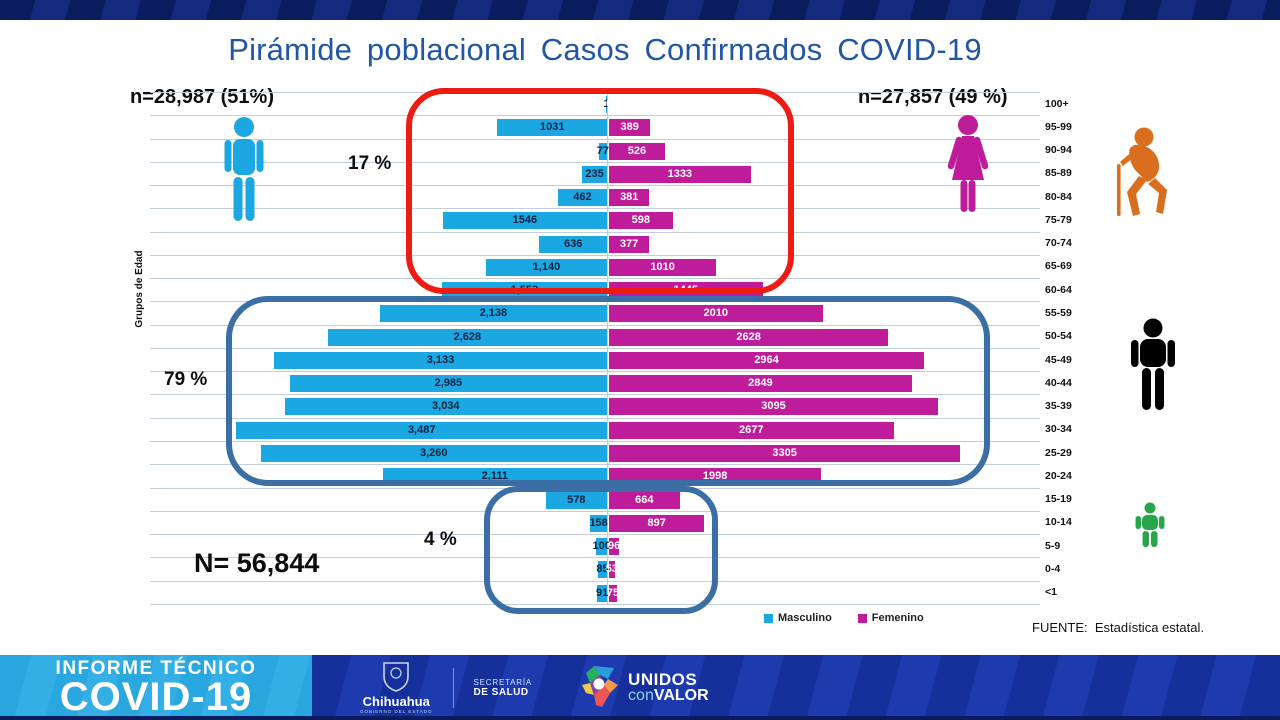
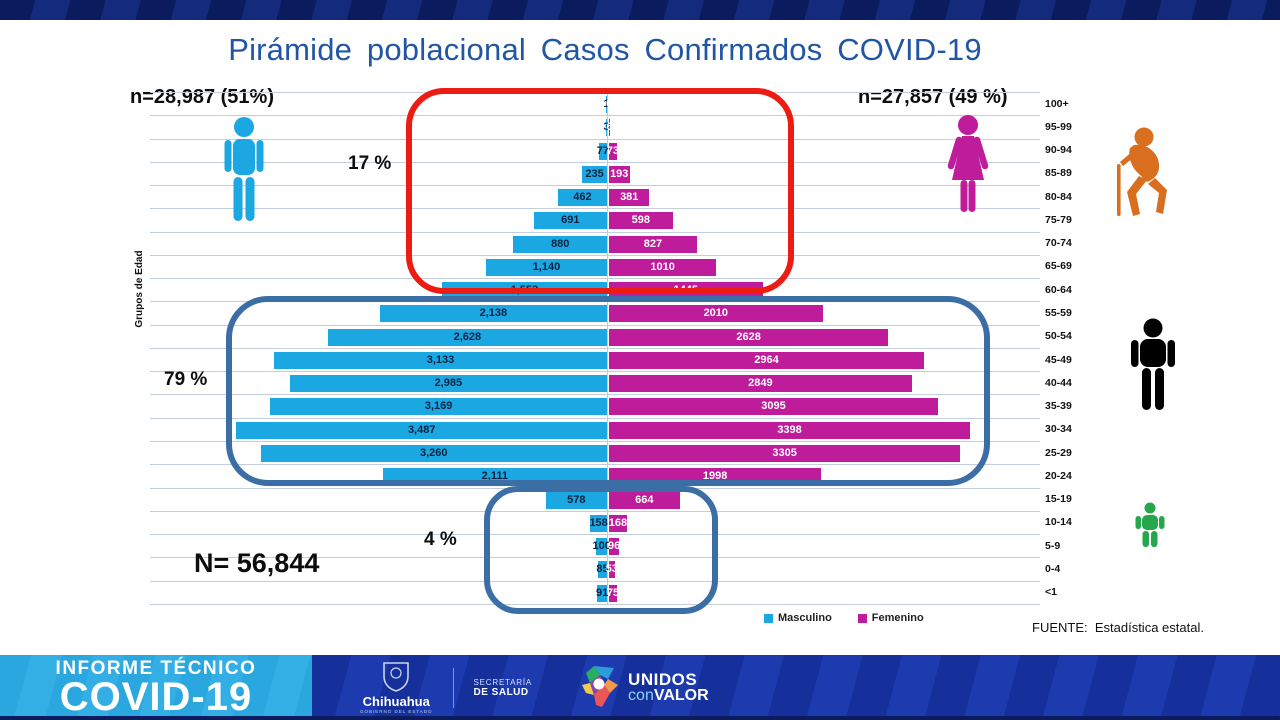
Masculino/95-99: 1031 -> 3
Femenino/95-99: 389 -> 6
Femenino/90-94: 526 -> 73
Femenino/85-89: 1333 -> 193
Masculino/75-79: 1546 -> 691
Masculino/70-74: 636 -> 880
Femenino/70-74: 377 -> 827
Masculino/35-39: 3,034 -> 3,169
Femenino/30-34: 2677 -> 3398
Femenino/10-14: 897 -> 168
